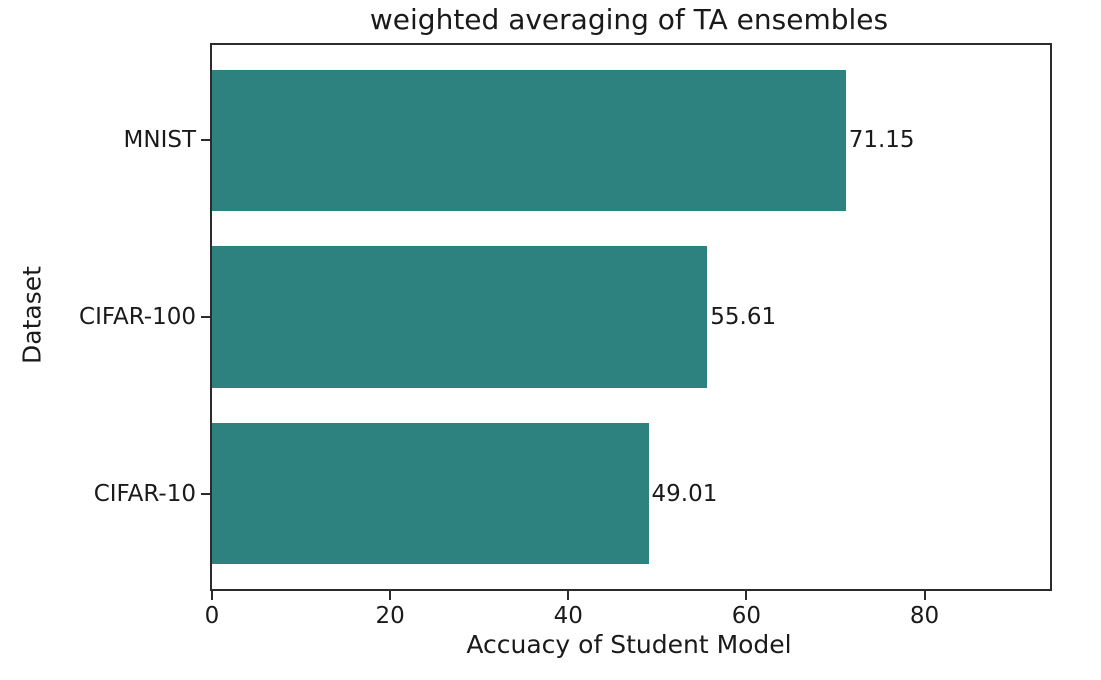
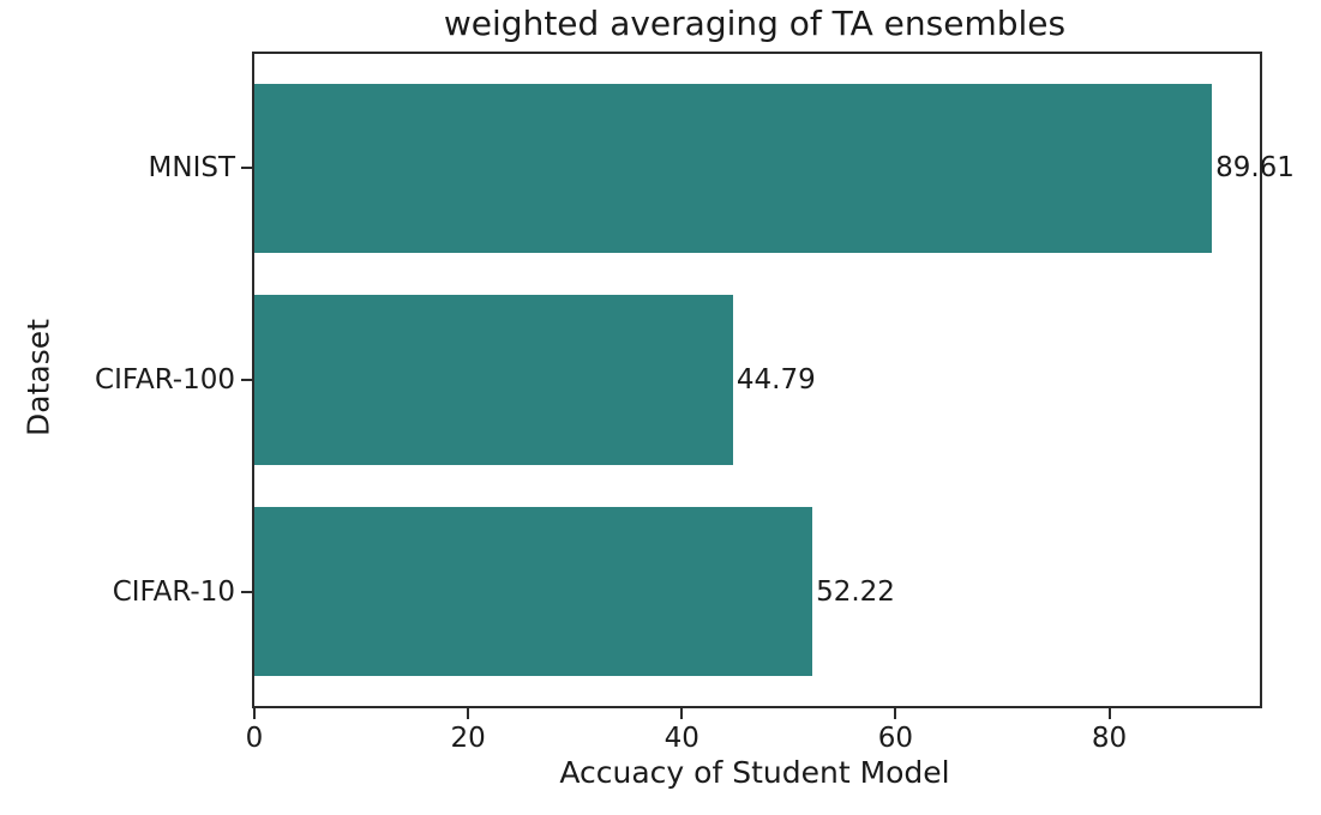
MNIST: 71.15 -> 89.61
CIFAR-100: 55.61 -> 44.79
CIFAR-10: 49.01 -> 52.22
